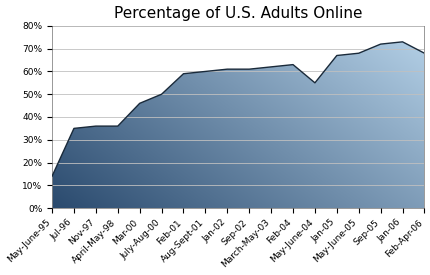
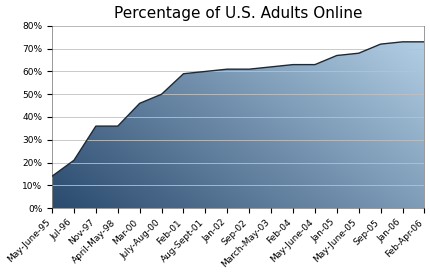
Jul-96: 35% -> 21%
May-June-04: 55% -> 63%
Feb-Apr-06: 68% -> 73%
